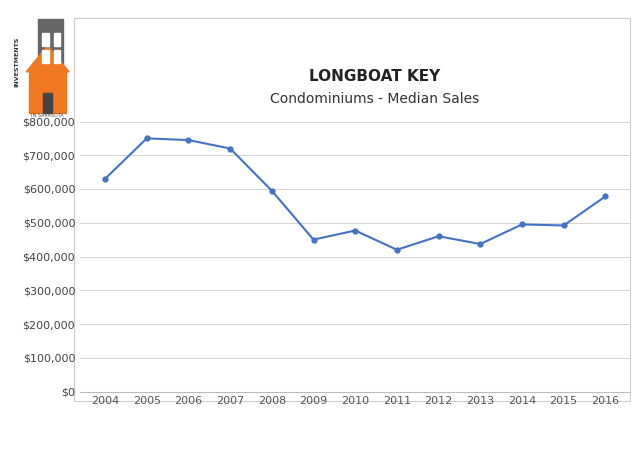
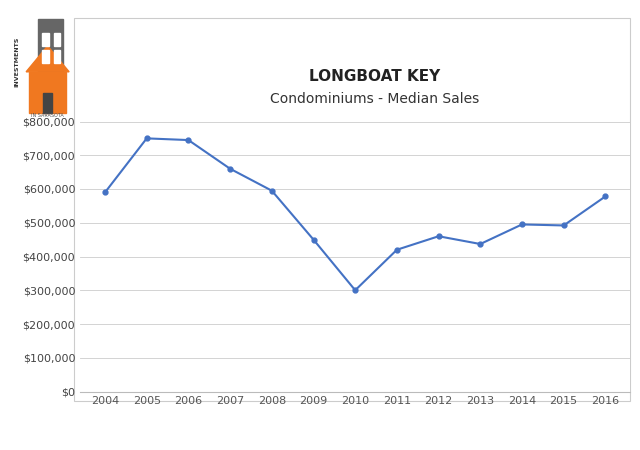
2004: $630,000 -> $590,000
2007: $720,000 -> $660,000
2010: $477,000 -> $300,000
